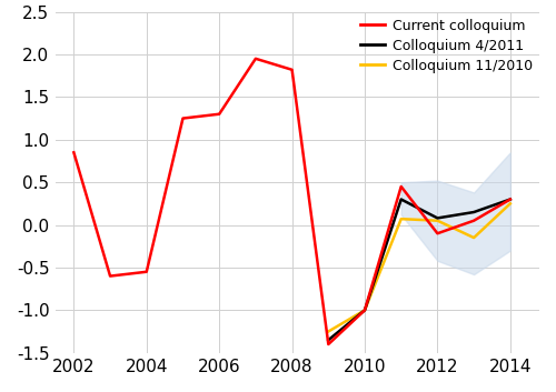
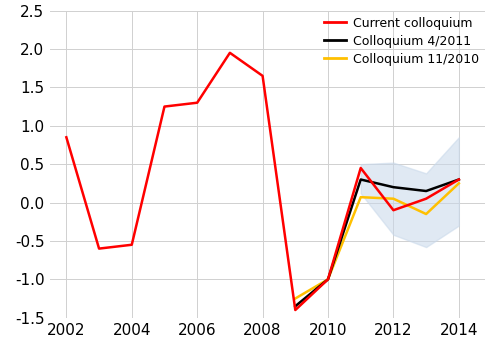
Current colloquium/2008: 1.82 -> 1.65
Colloquium 4/2011/2012: 0.08 -> 0.20
